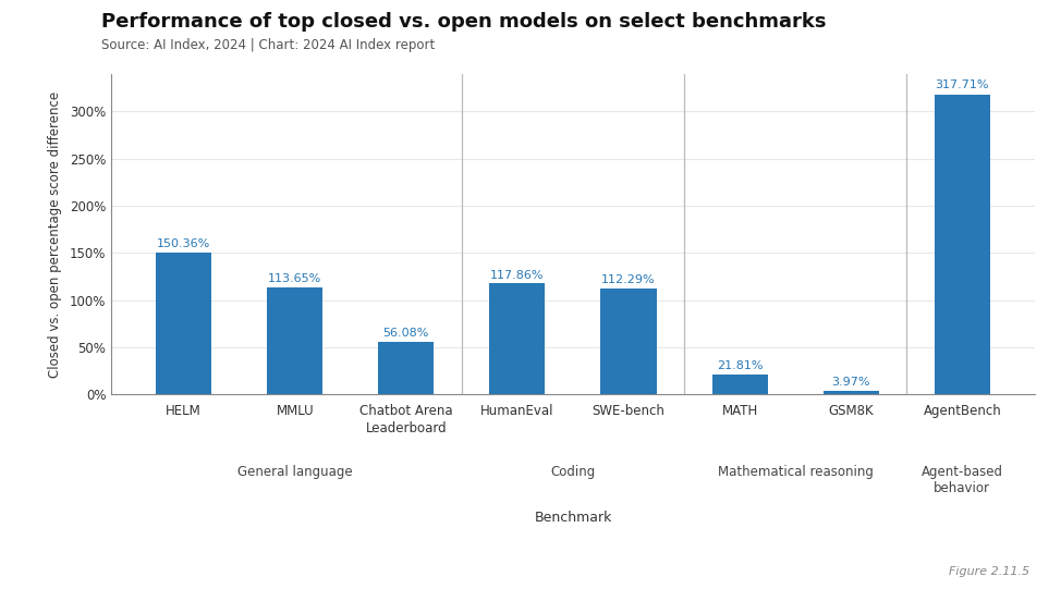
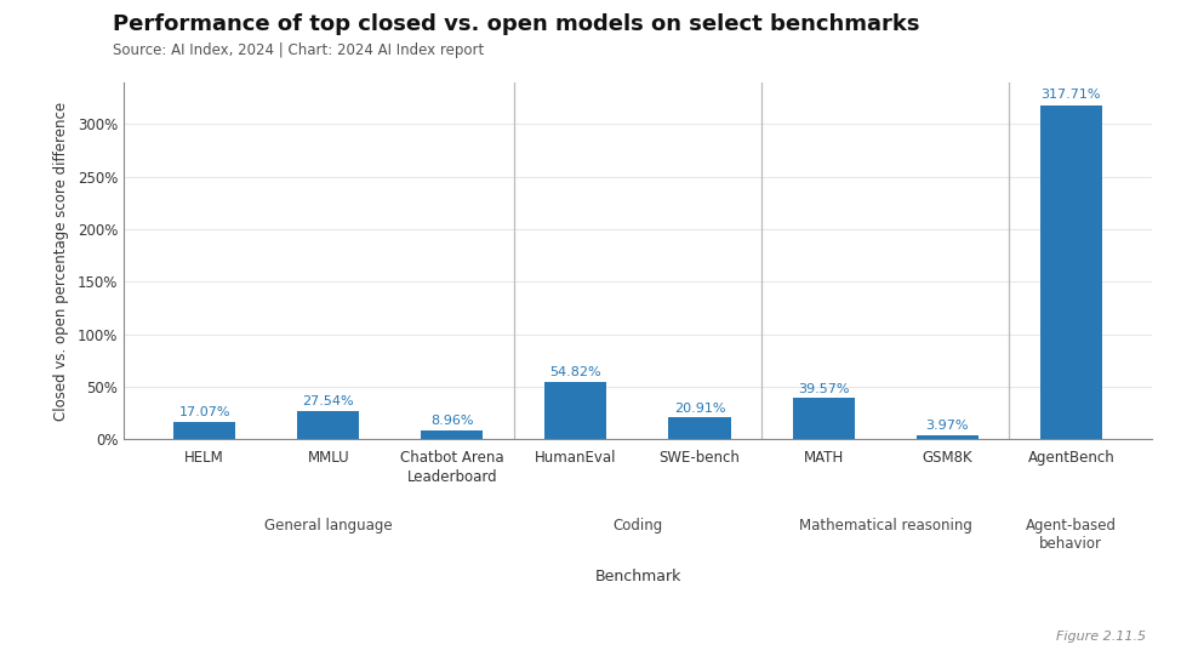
HELM: 150.36% -> 17.07%
MMLU: 113.65% -> 27.54%
Chatbot Arena Leaderboard: 56.08% -> 8.96%
HumanEval: 117.86% -> 54.82%
SWE-bench: 112.29% -> 20.91%
MATH: 21.81% -> 39.57%
